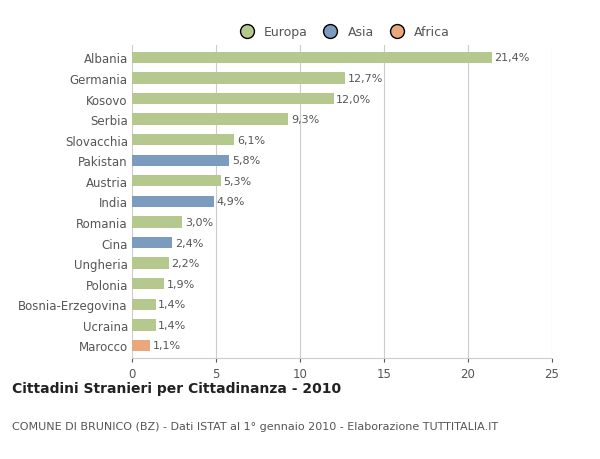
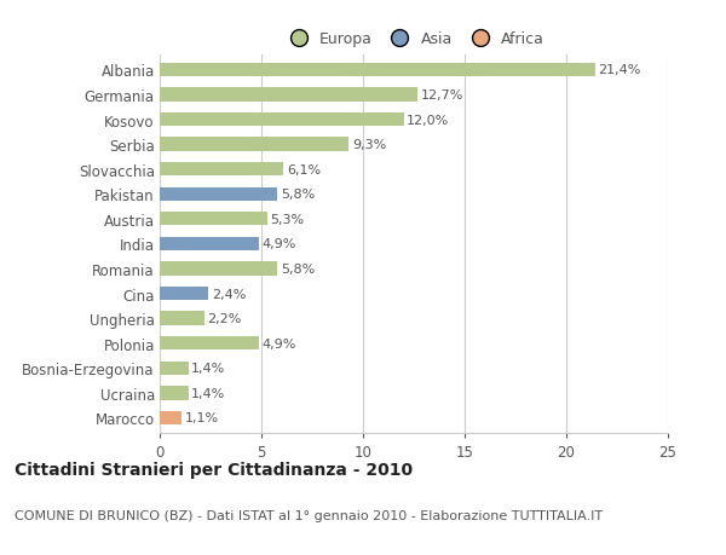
Romania: 3,0% -> 5,8%
Polonia: 1,9% -> 4,9%
